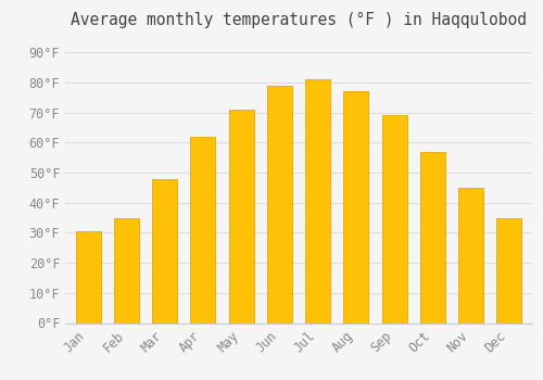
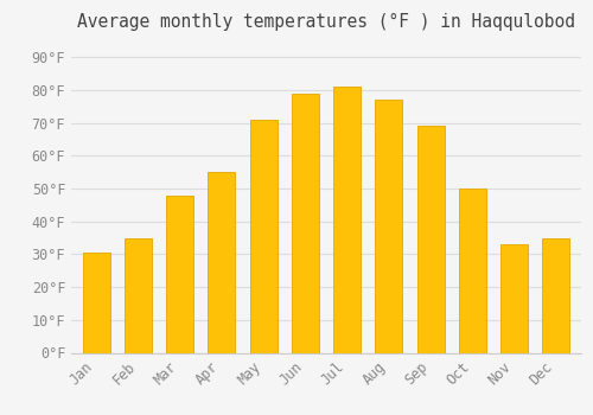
Apr: 62.0°F -> 55.0°F
Oct: 57.0°F -> 50.0°F
Nov: 45.0°F -> 33.0°F
